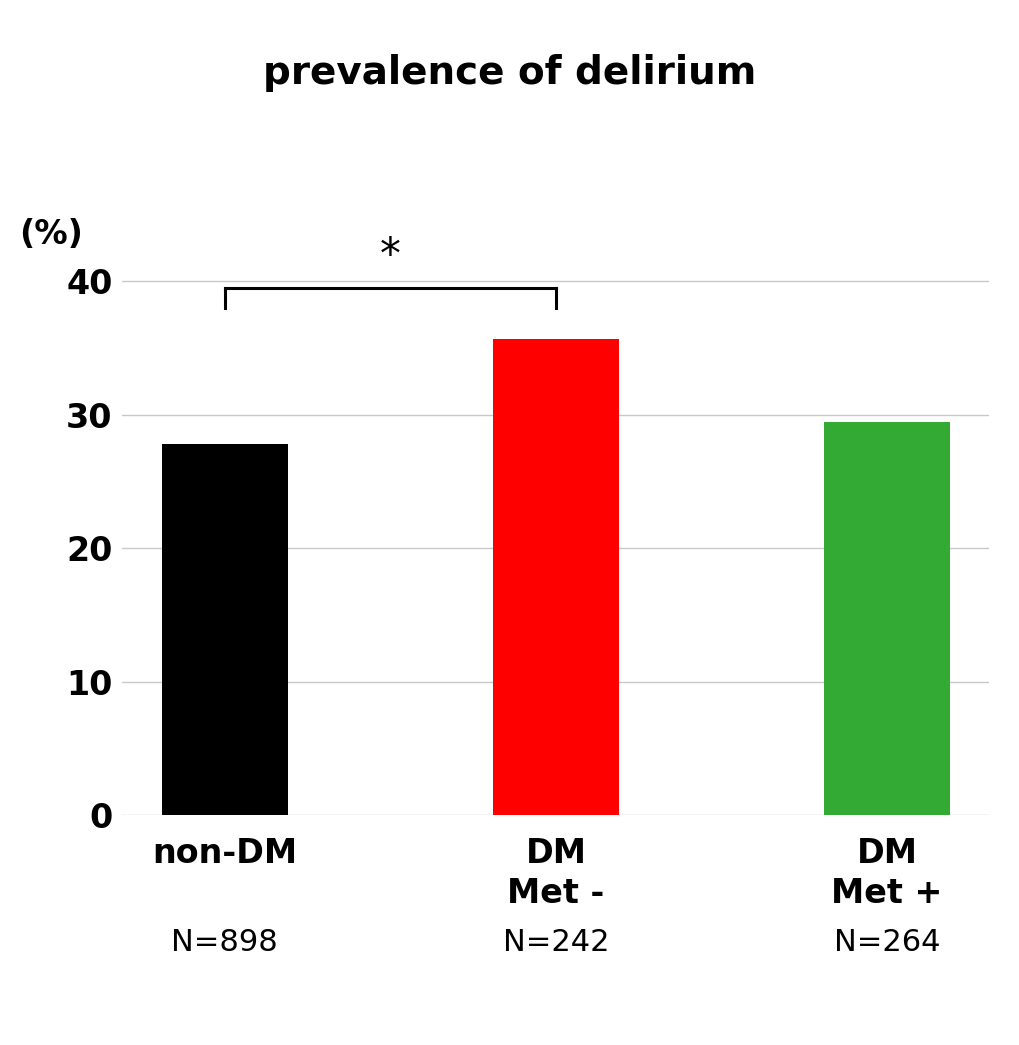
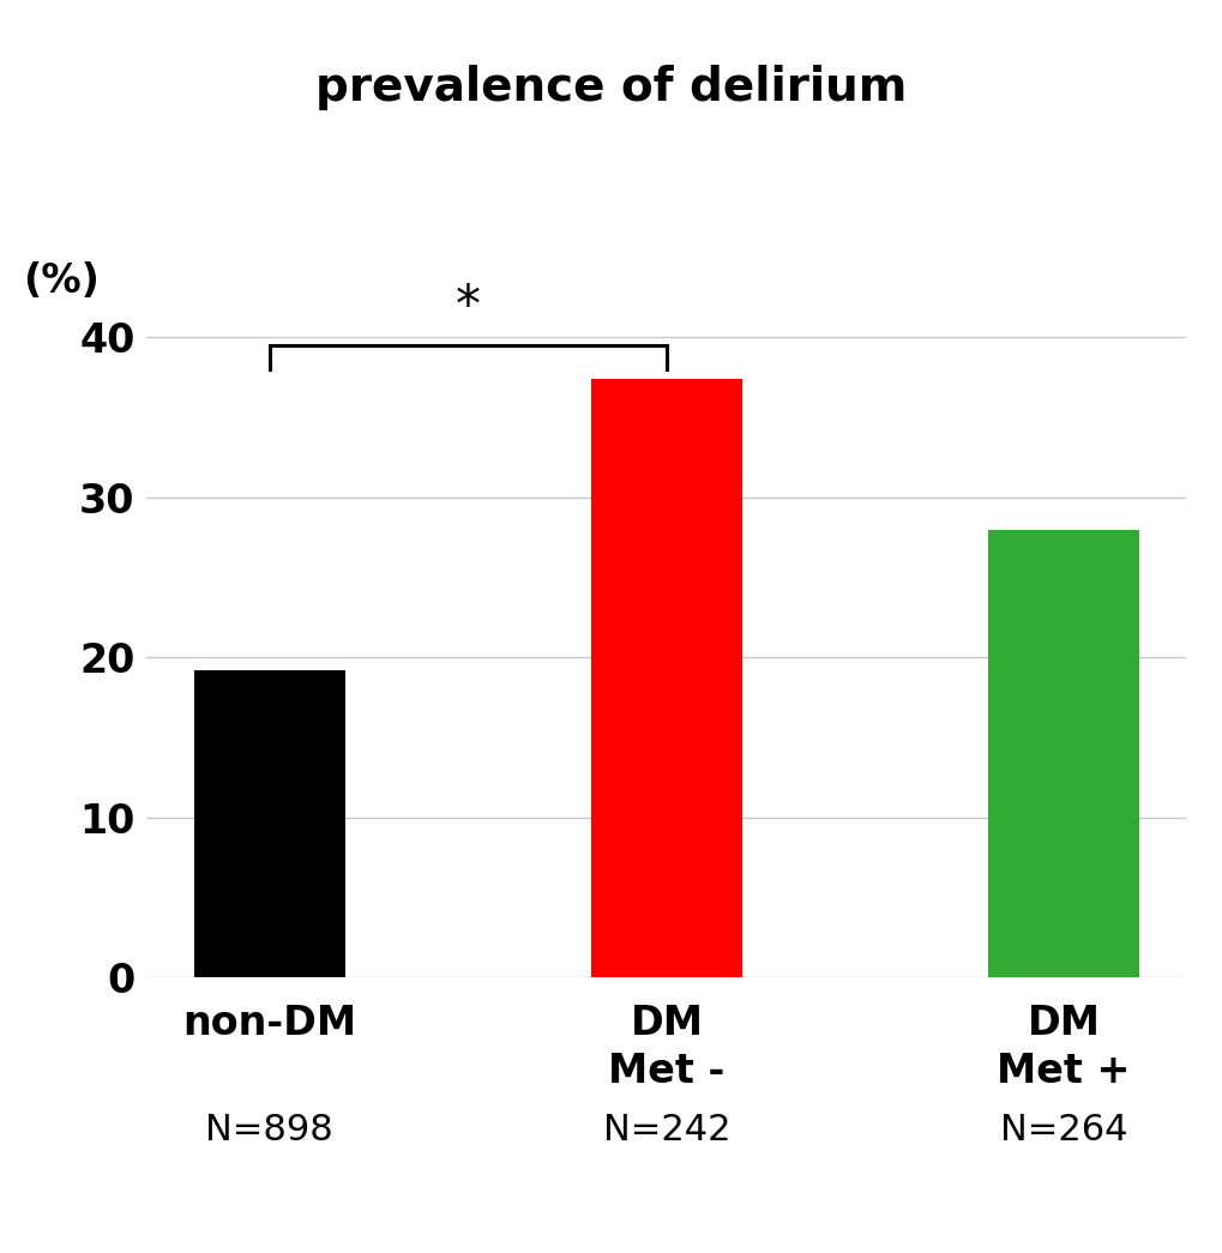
non-DM: 27.8 -> 19.2
DM Met -: 35.7 -> 37.4
DM Met +: 29.5 -> 28.0
